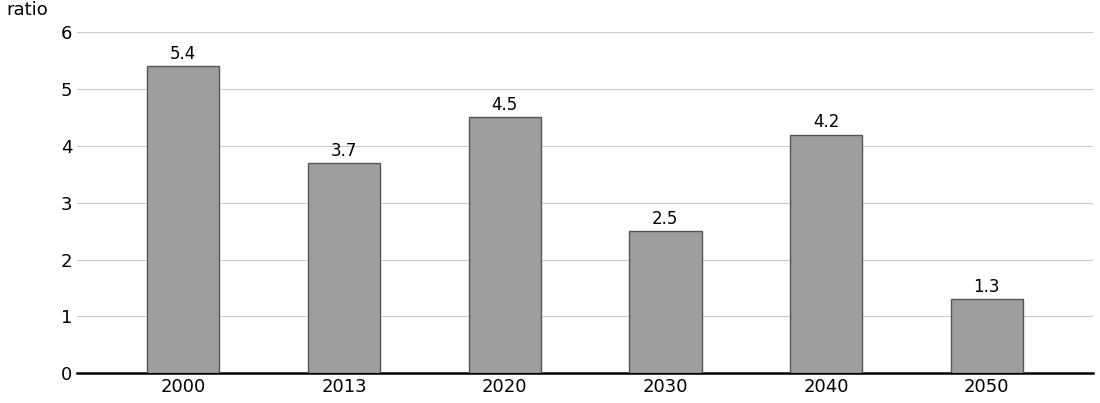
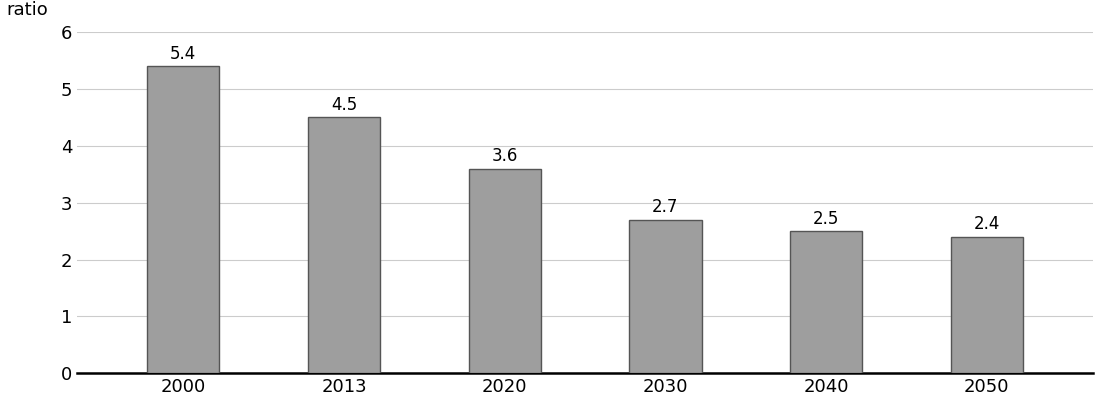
2013: 3.7 -> 4.5
2020: 4.5 -> 3.6
2030: 2.5 -> 2.7
2040: 4.2 -> 2.5
2050: 1.3 -> 2.4
